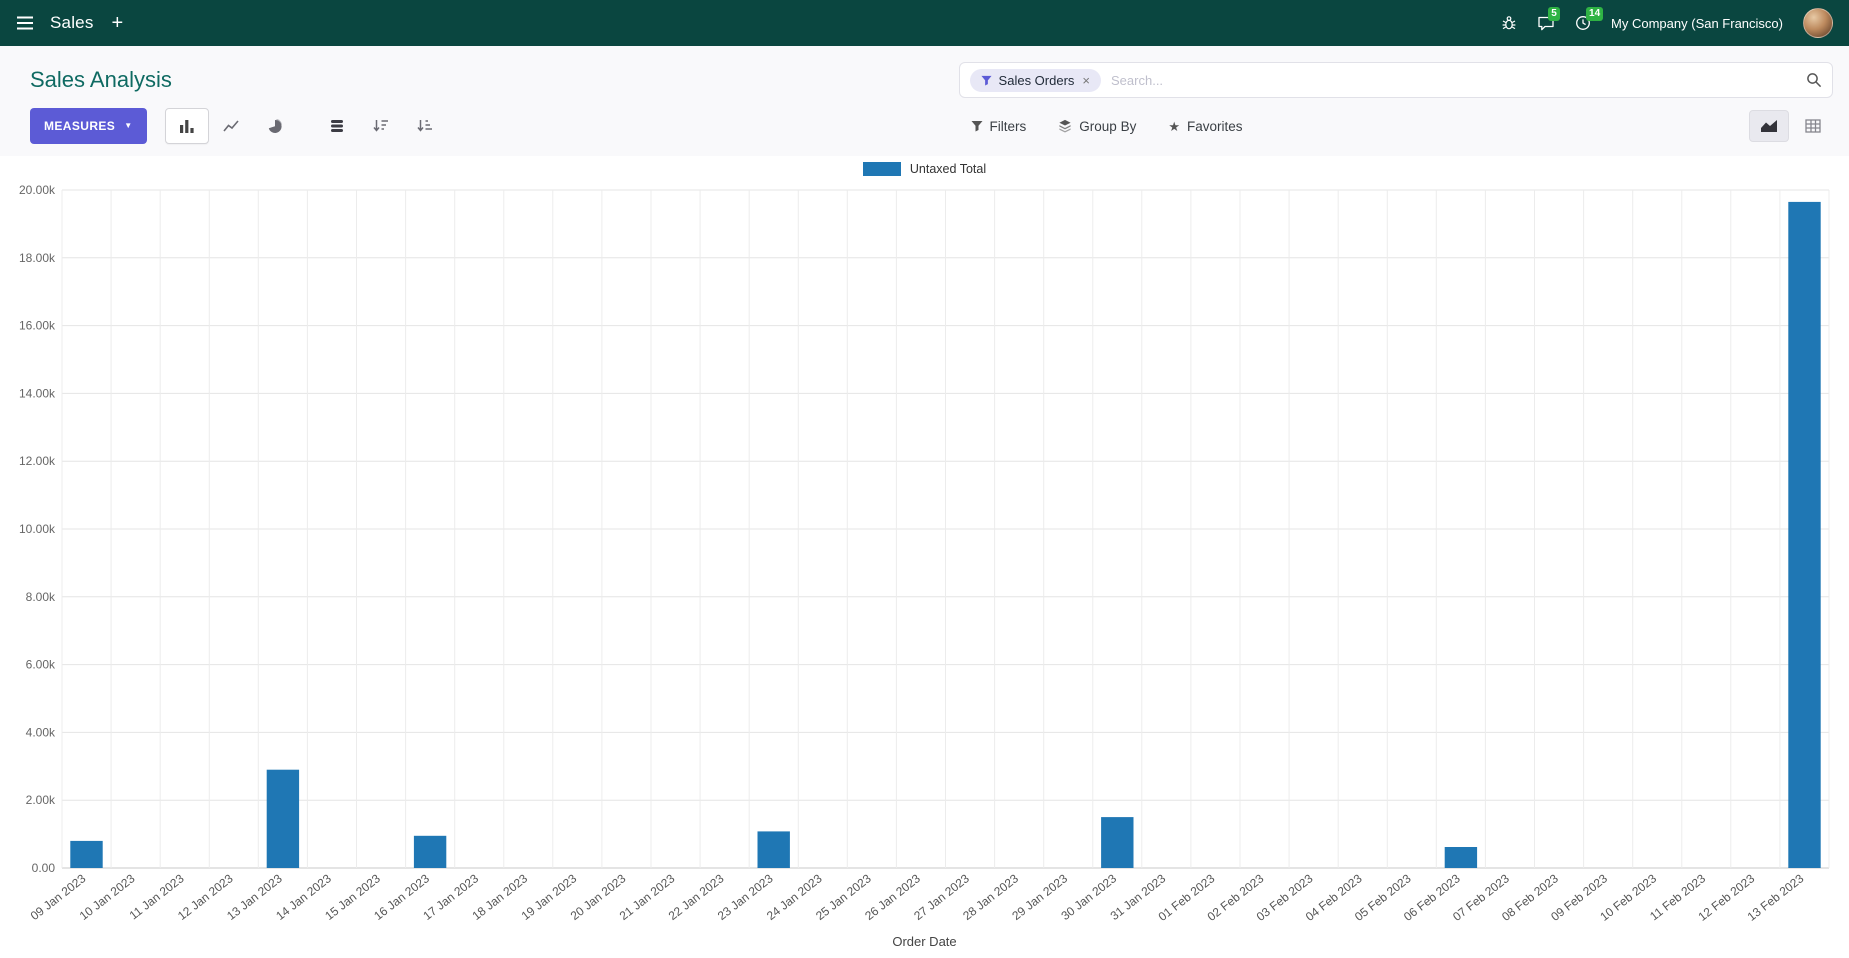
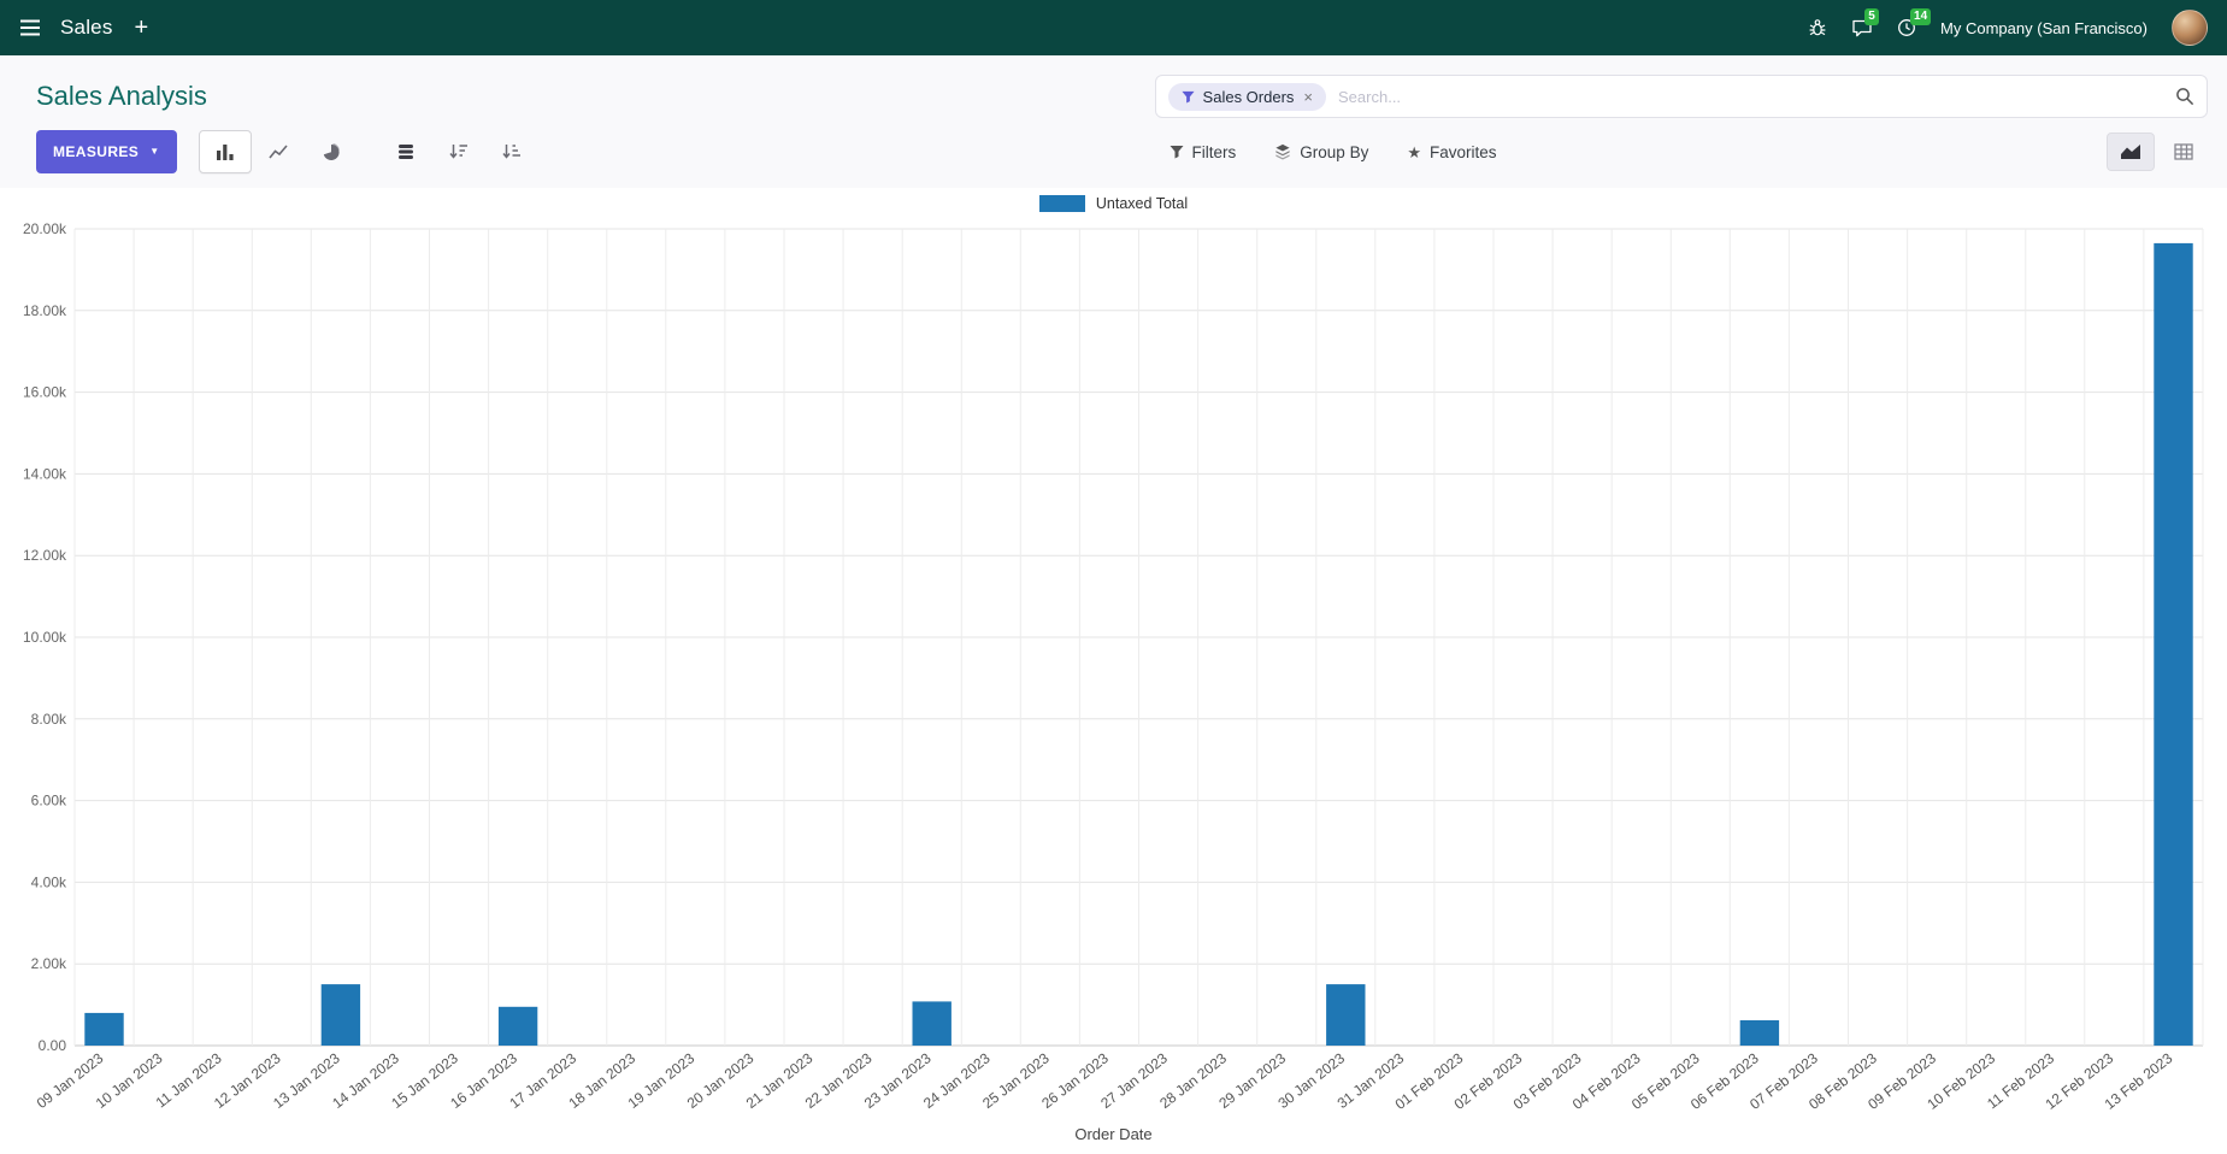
13 Jan 2023: 2.9k -> 1.5k
